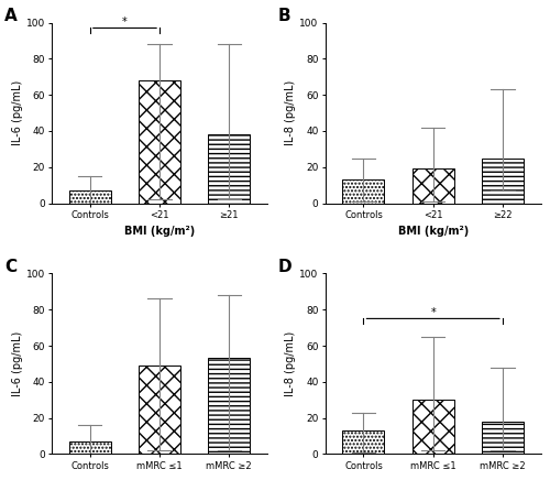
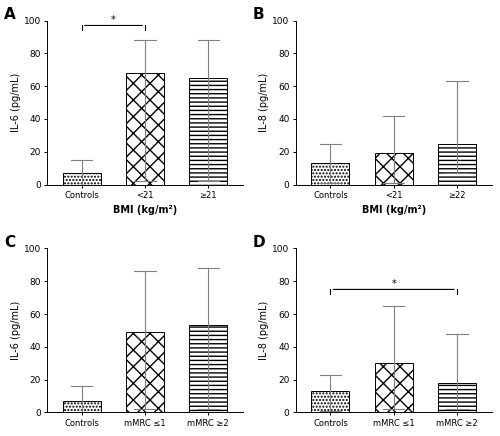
≥21: 38 -> 65
